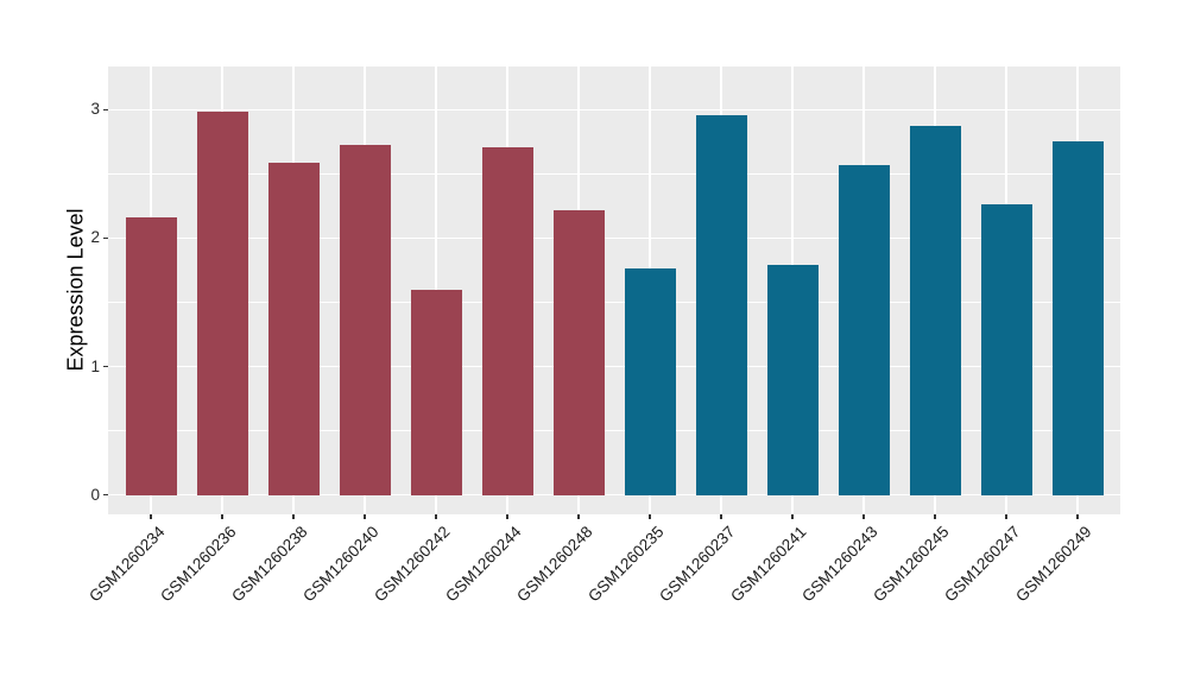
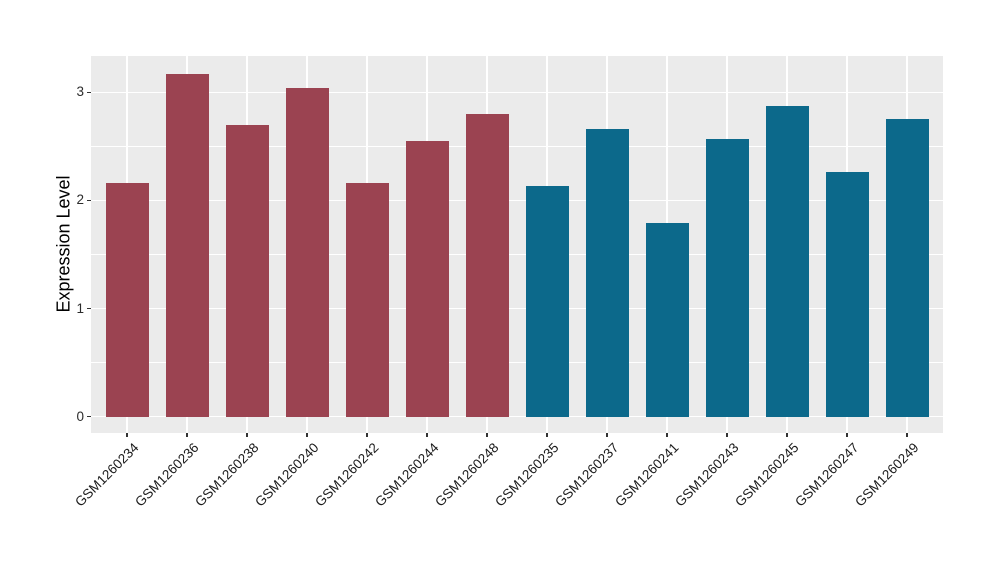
GSM1260236: 2.98 -> 3.17
GSM1260238: 2.59 -> 2.70
GSM1260240: 2.73 -> 3.04
GSM1260242: 1.60 -> 2.16
GSM1260244: 2.71 -> 2.55
GSM1260248: 2.22 -> 2.80
GSM1260235: 1.76 -> 2.13
GSM1260237: 2.96 -> 2.66
